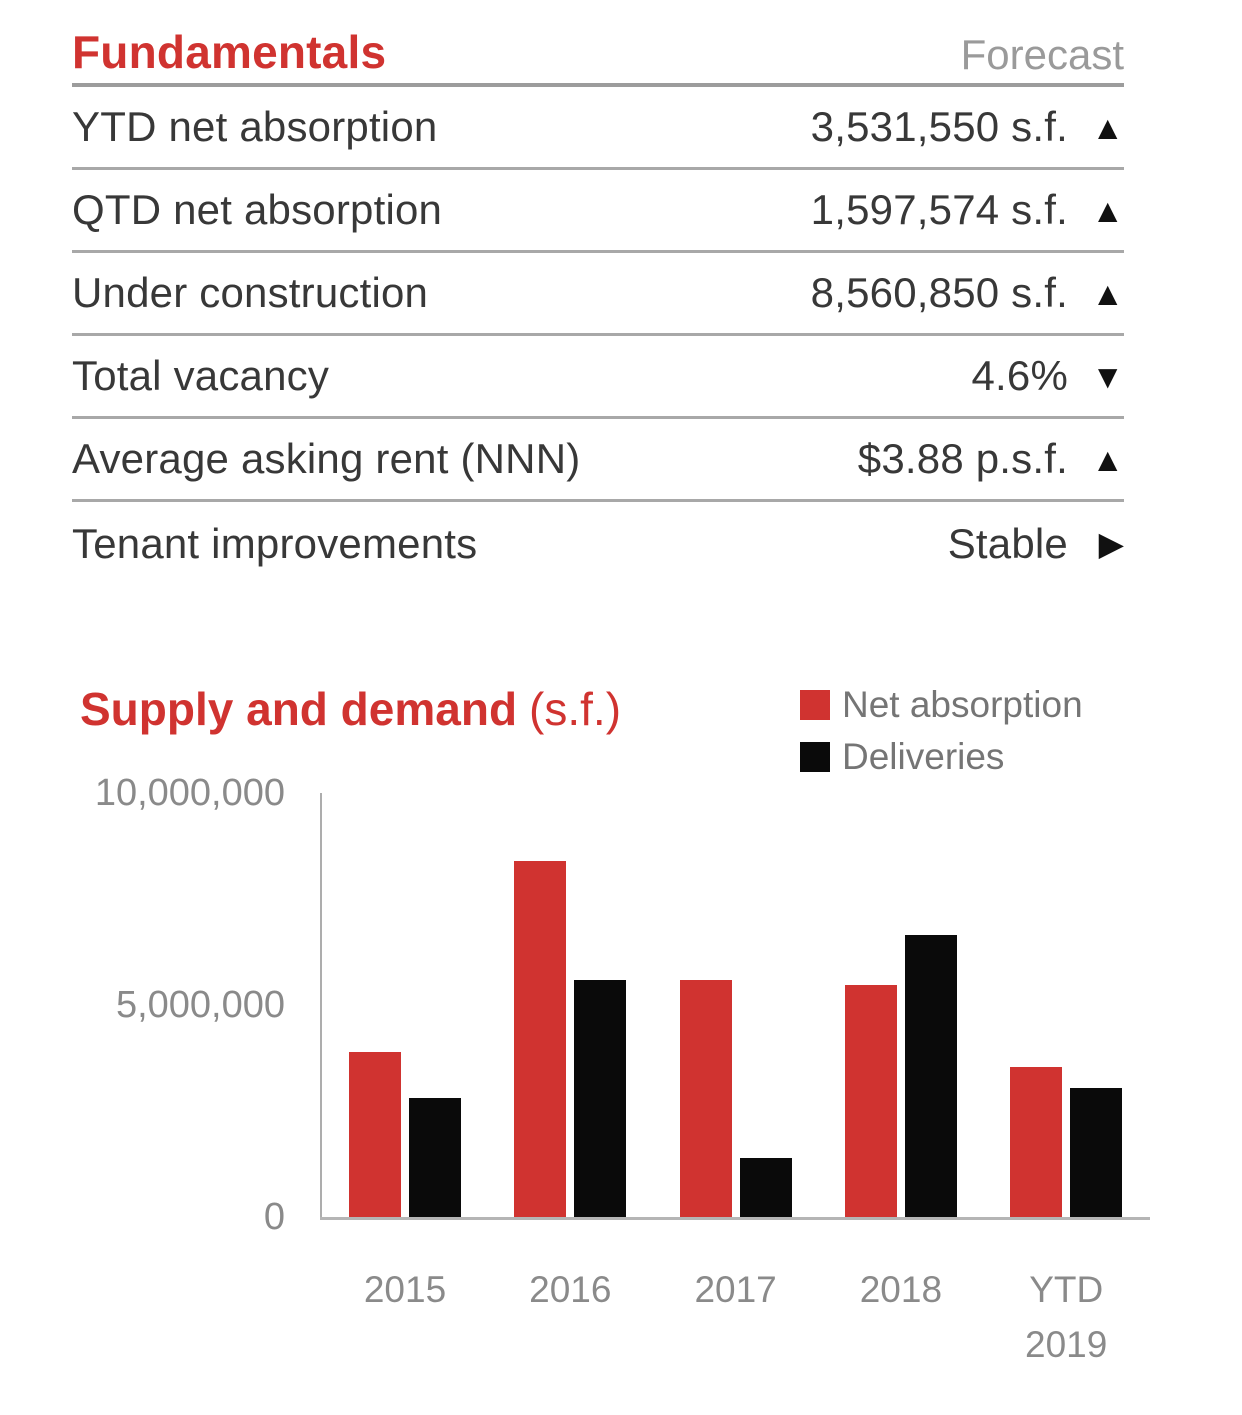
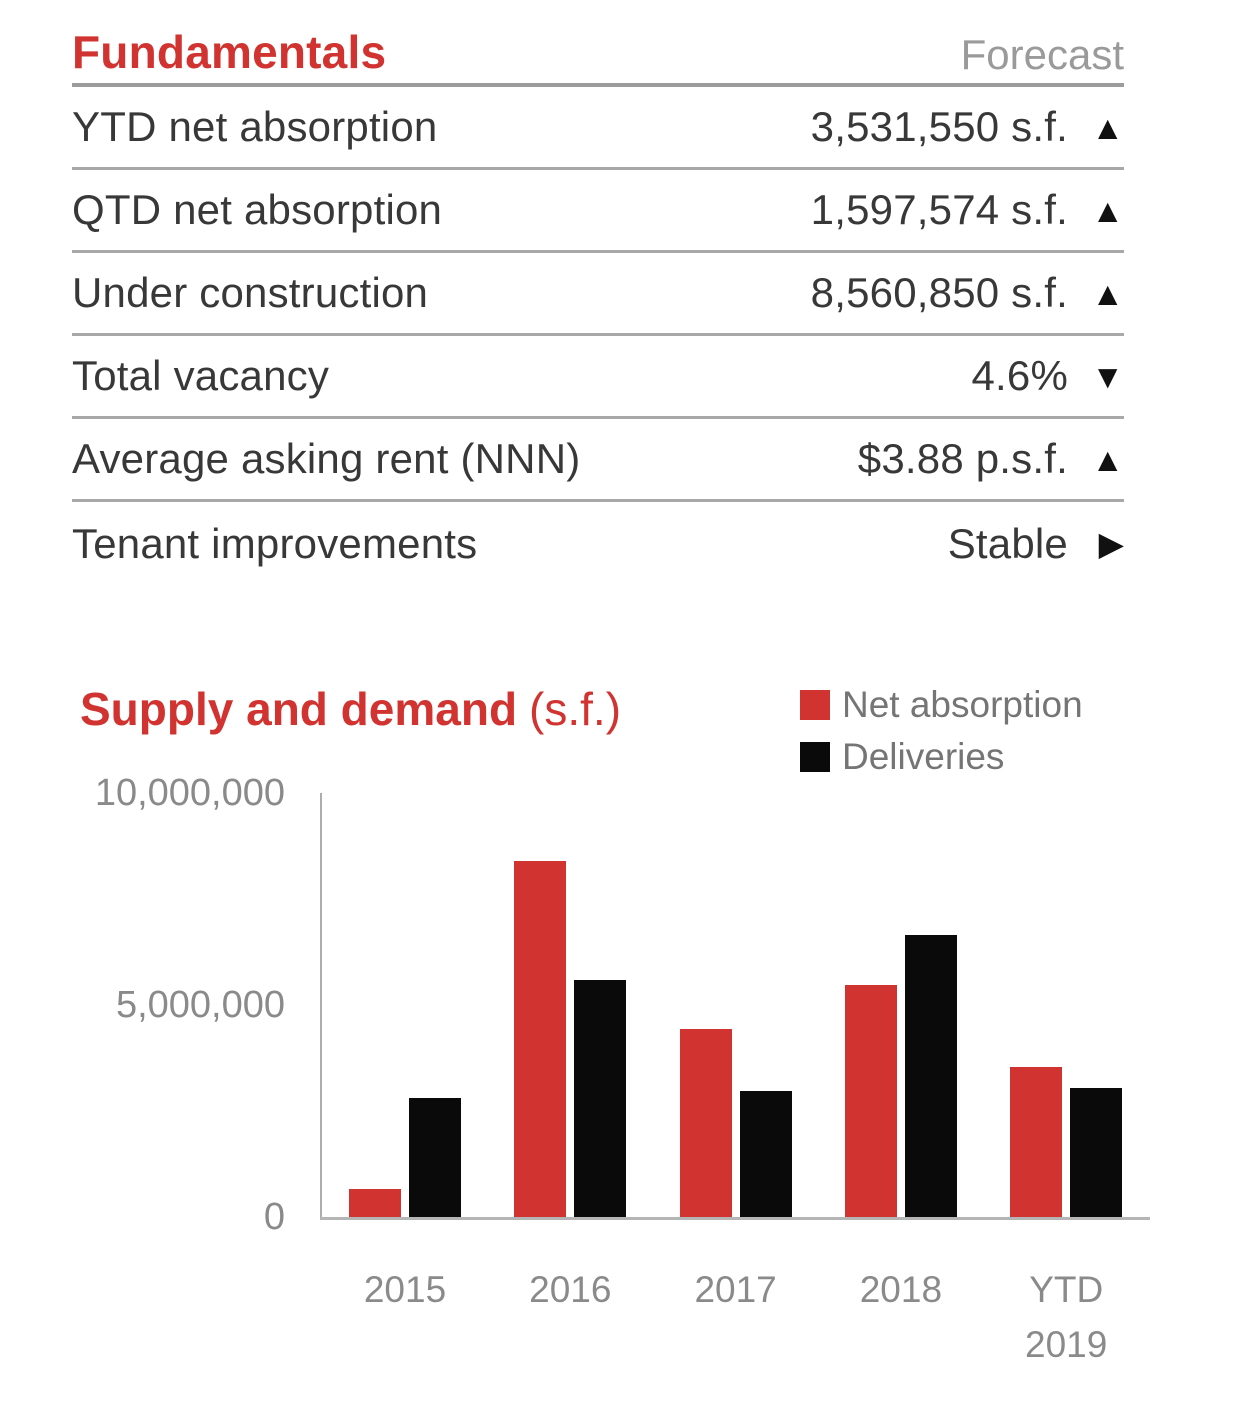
Net absorption/2015: 3900000 -> 600000
Net absorption/2017: 5600000 -> 4400000
Deliveries/2017: 1400000 -> 3000000
